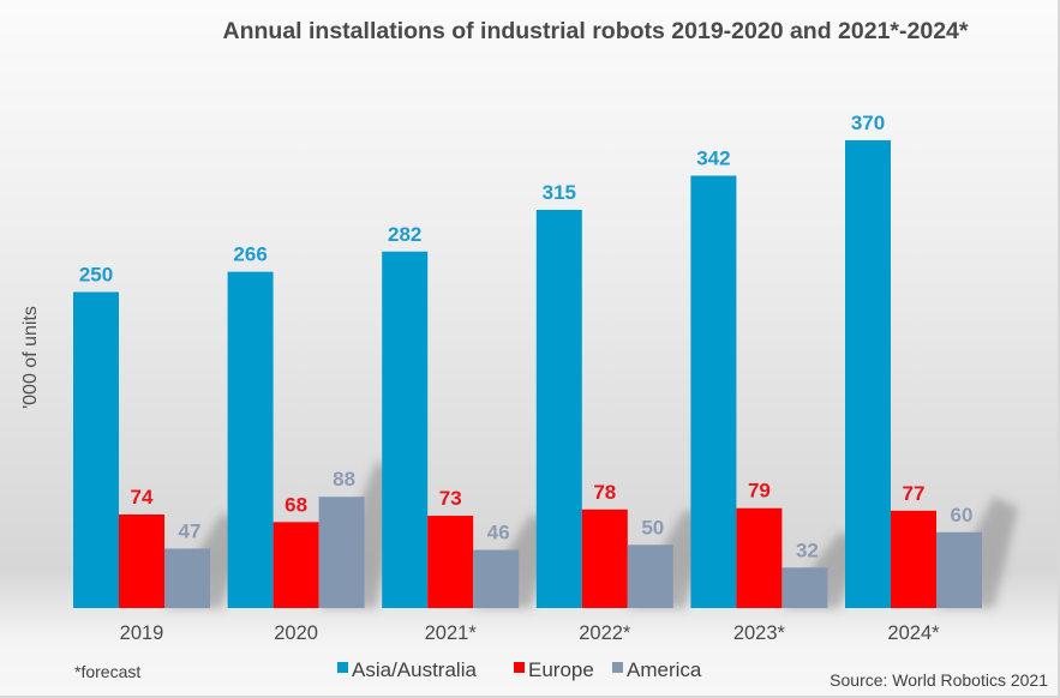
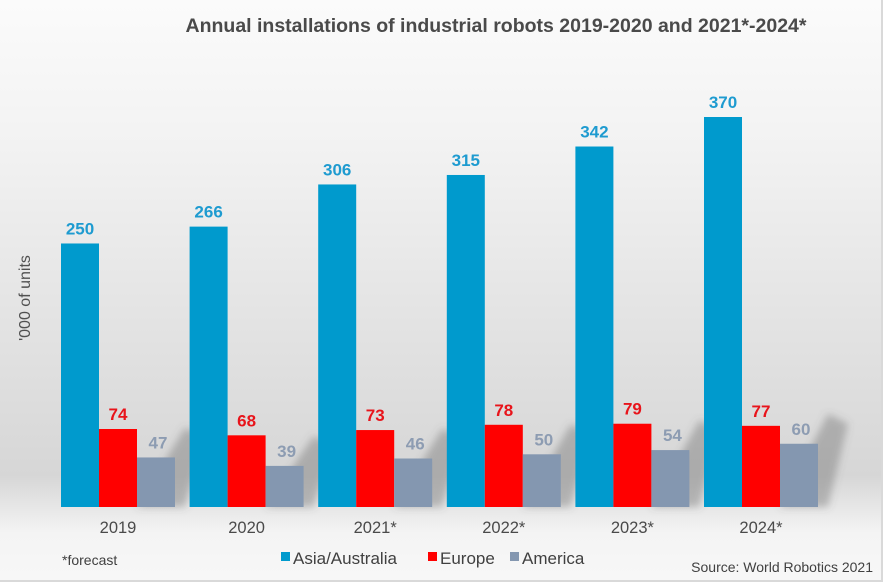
America/2020: 88 -> 39
Asia/Australia/2021*: 282 -> 306
America/2023*: 32 -> 54
